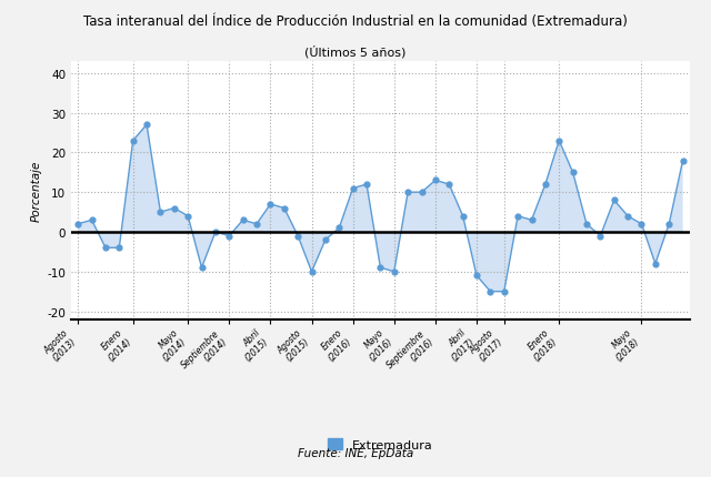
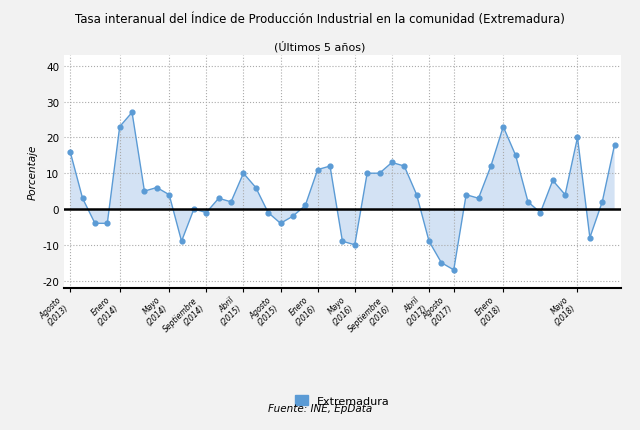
Agosto (2013): 2 -> 16
Abril (2015): 7 -> 10
Agosto (2015): -10 -> -4
Abril (2017): -11 -> -9
Agosto (2017): -15 -> -17
Mayo (2018): 2 -> 20
